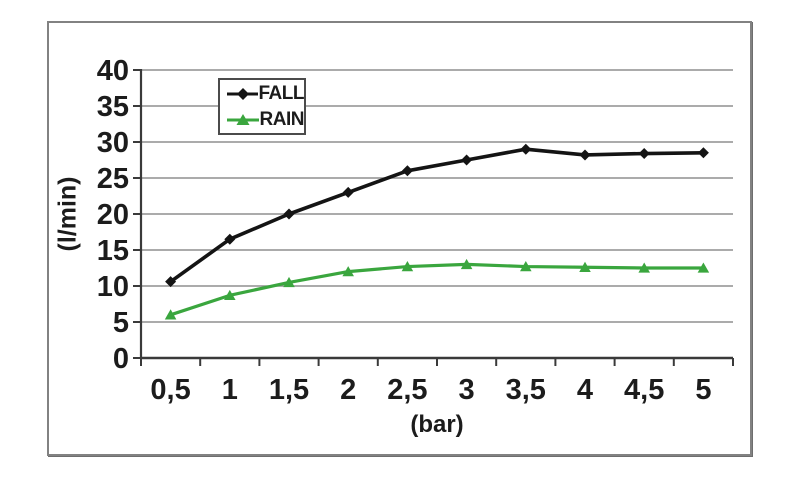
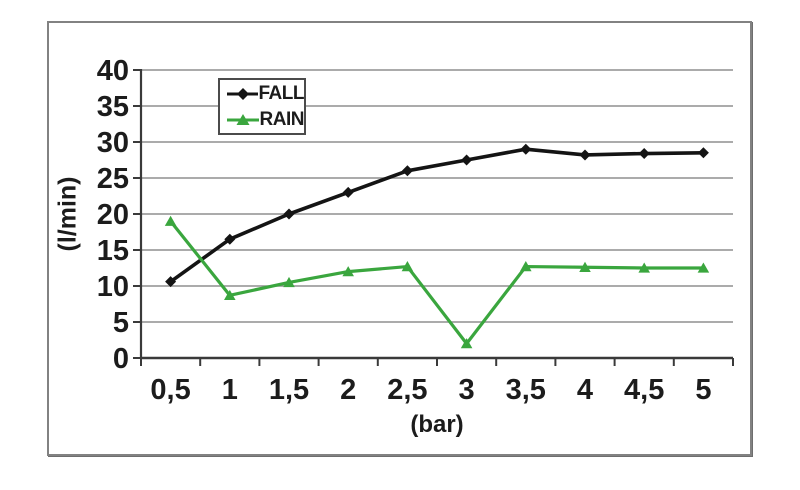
RAIN/0,5: 6 -> 19
RAIN/3: 13 -> 2
